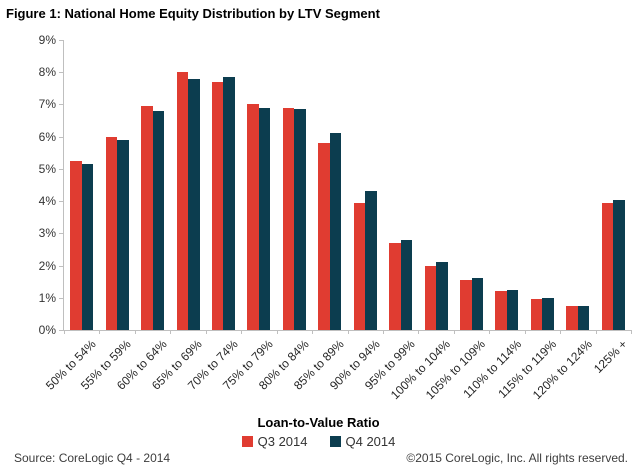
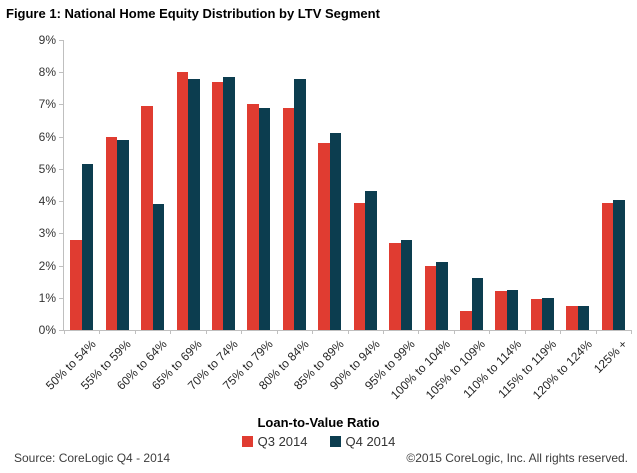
Q3 2014/50% to 54%: 5.2% -> 2.8%
Q4 2014/60% to 64%: 6.8% -> 3.9%
Q4 2014/80% to 84%: 6.8% -> 7.8%
Q3 2014/105% to 109%: 1.6% -> 0.6%
